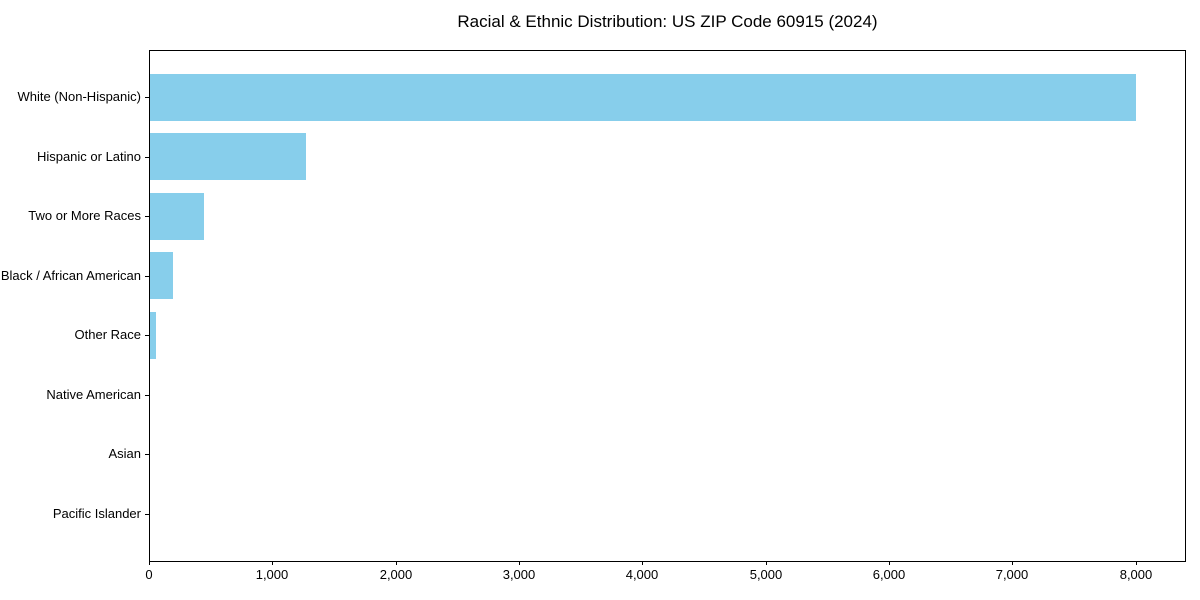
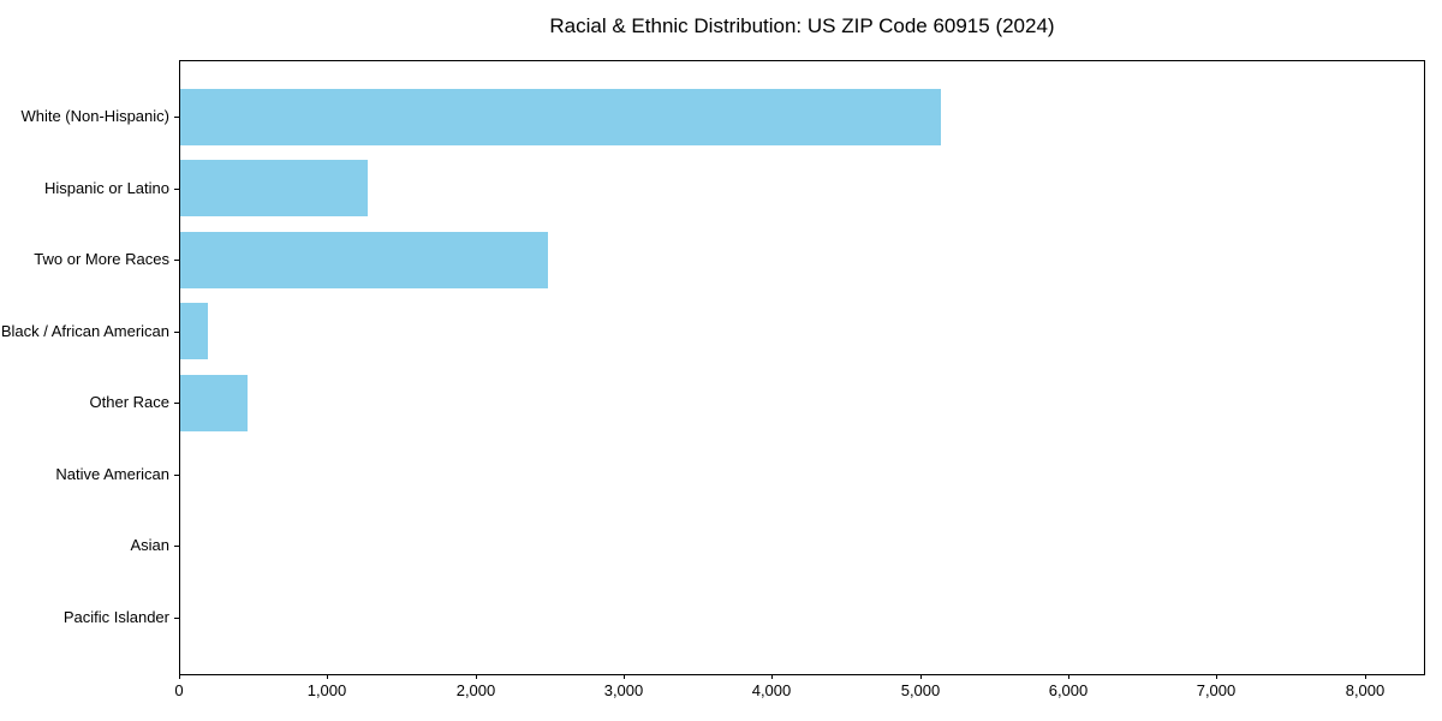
White (Non-Hispanic): 8000 -> 5140
Two or More Races: 440 -> 2490
Other Race: 60 -> 460
